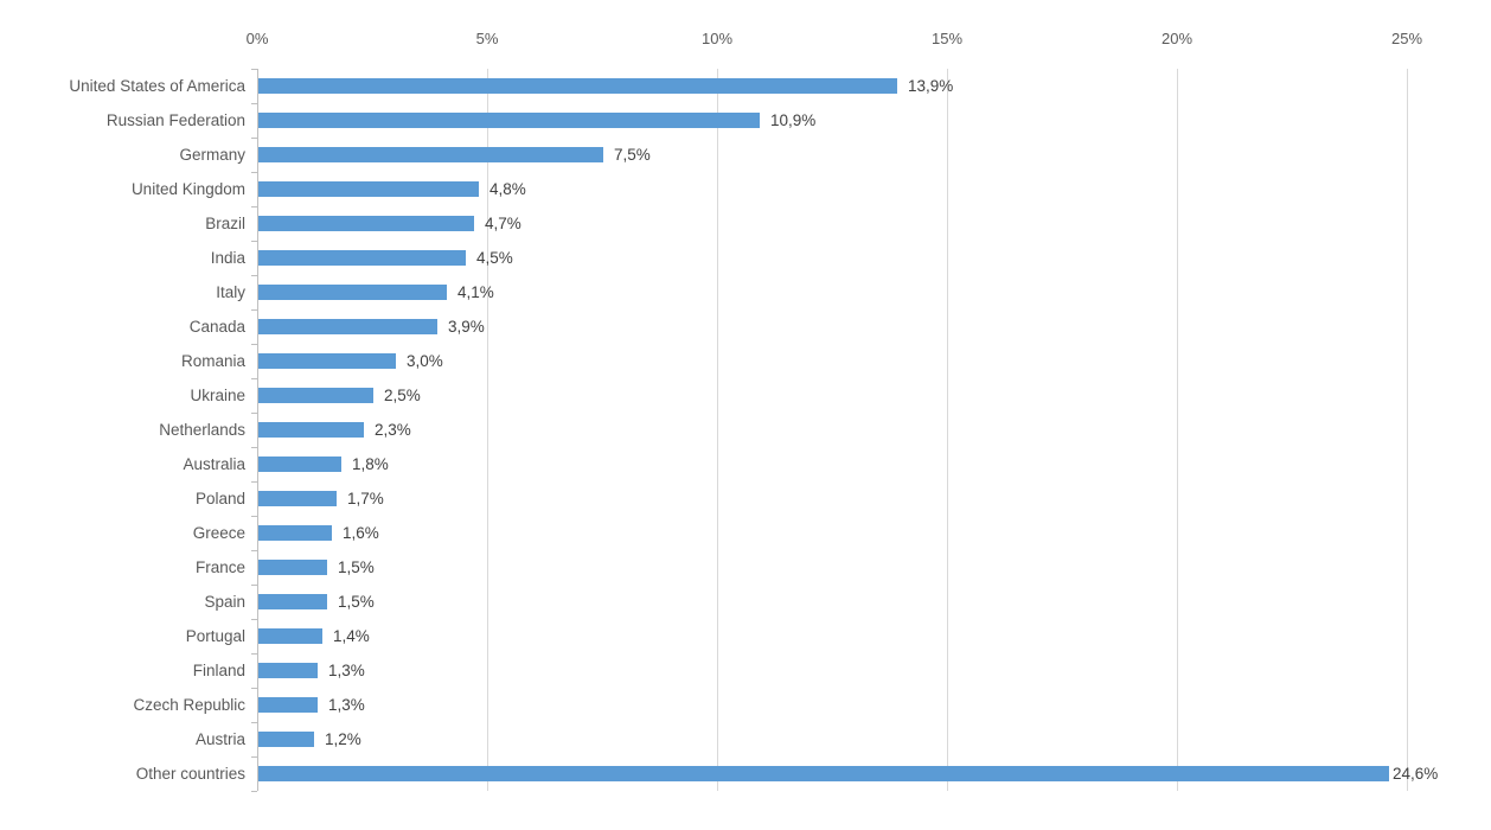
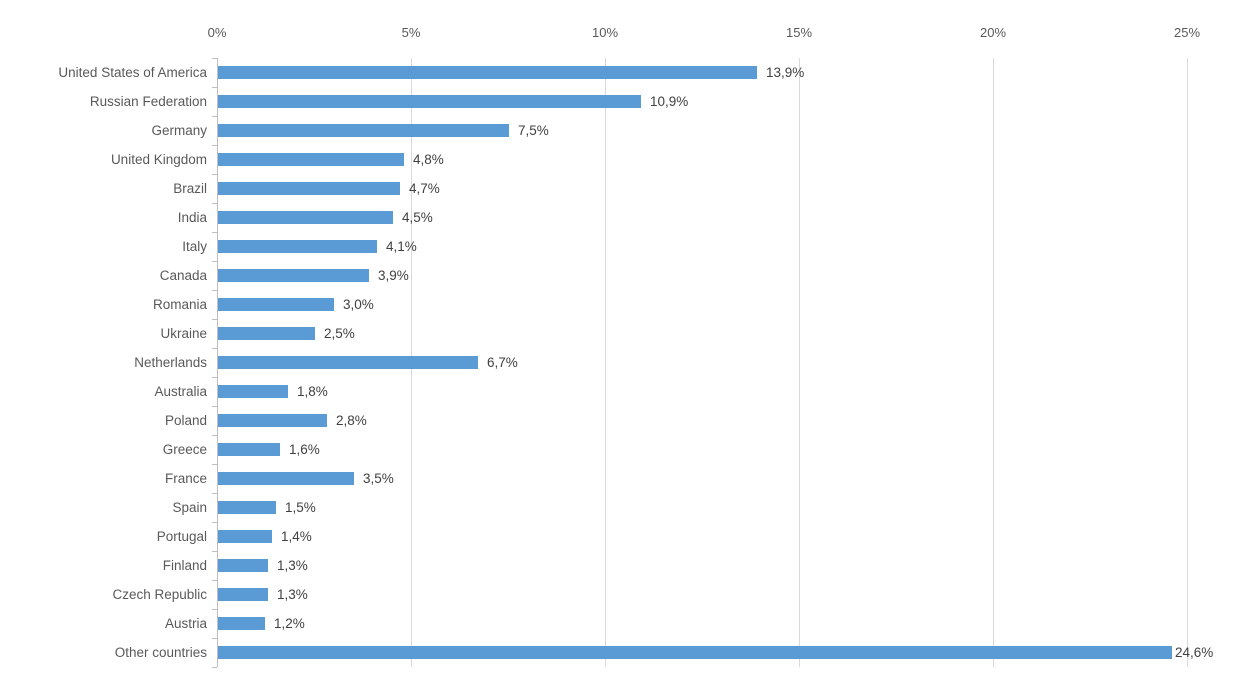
Netherlands: 2,3% -> 6,7%
Poland: 1,7% -> 2,8%
France: 1,5% -> 3,5%
